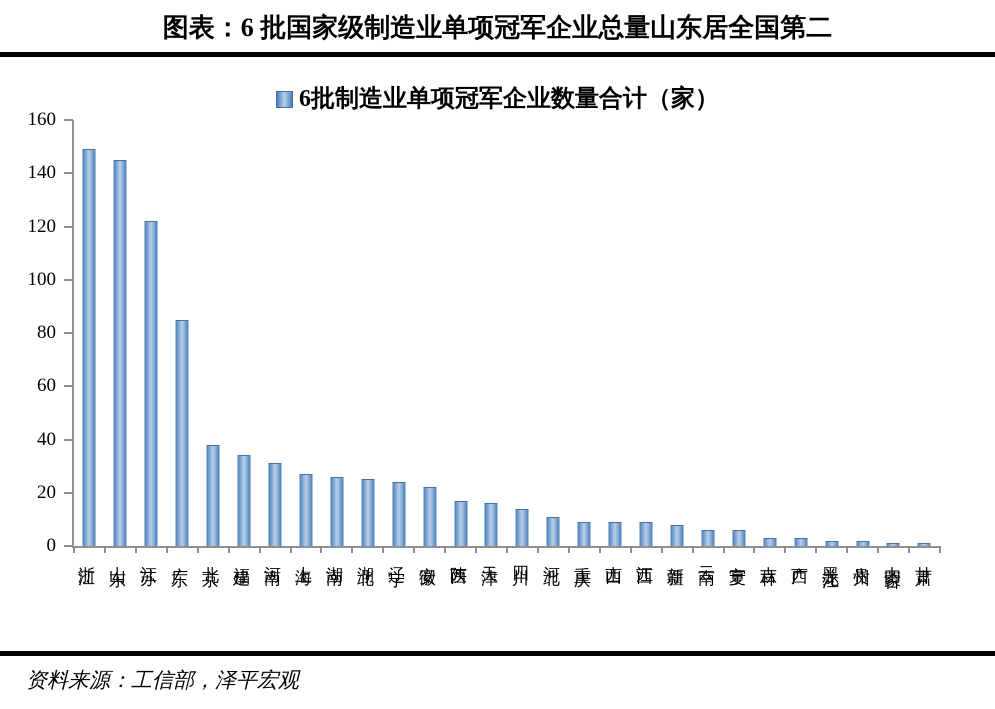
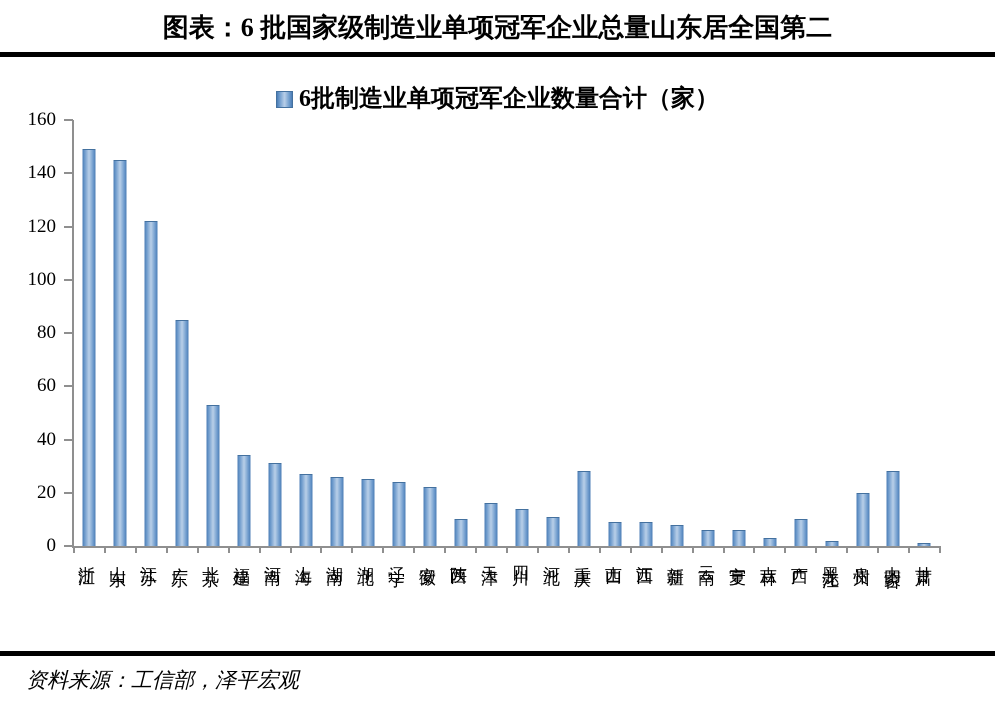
北京: 38 -> 53
陕西: 17 -> 10
重庆: 9 -> 28
广西: 3 -> 10
贵州: 2 -> 20
内蒙古: 1 -> 28
